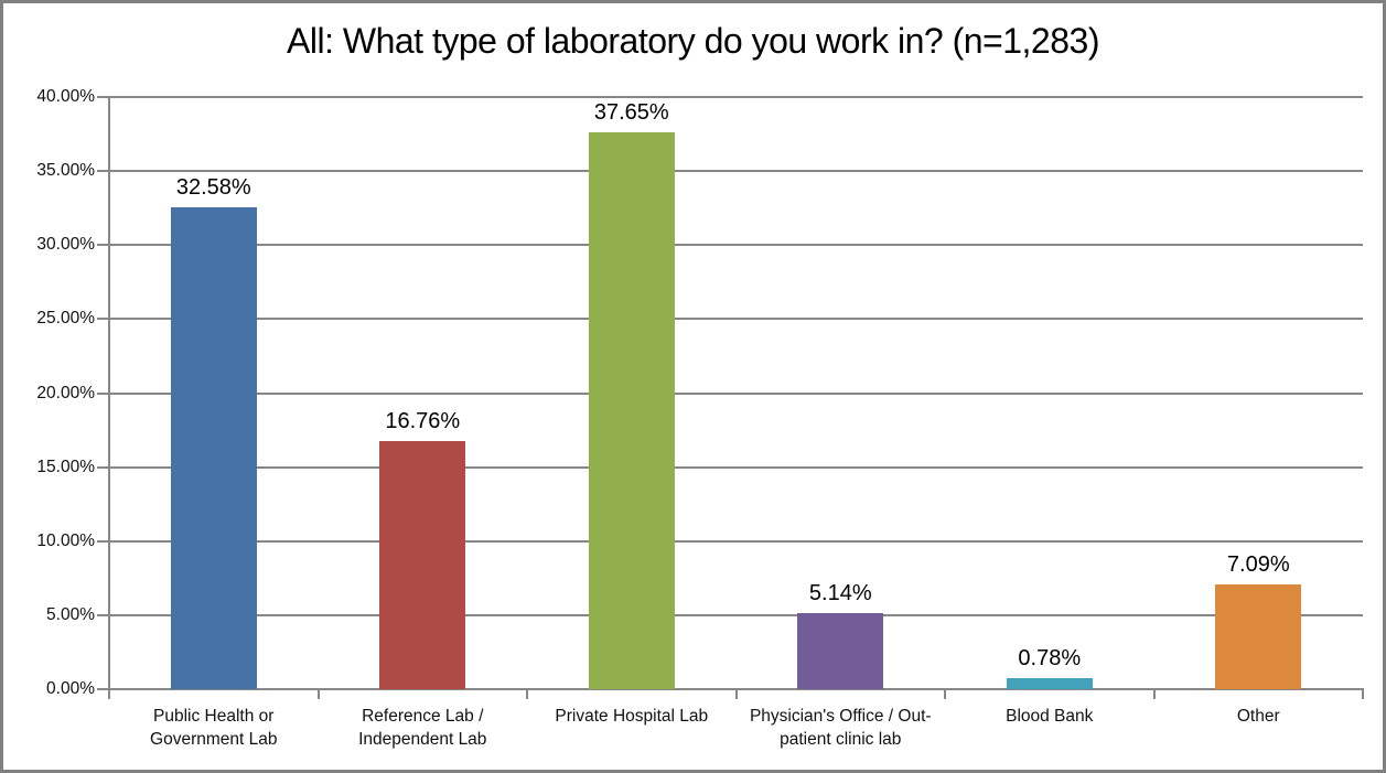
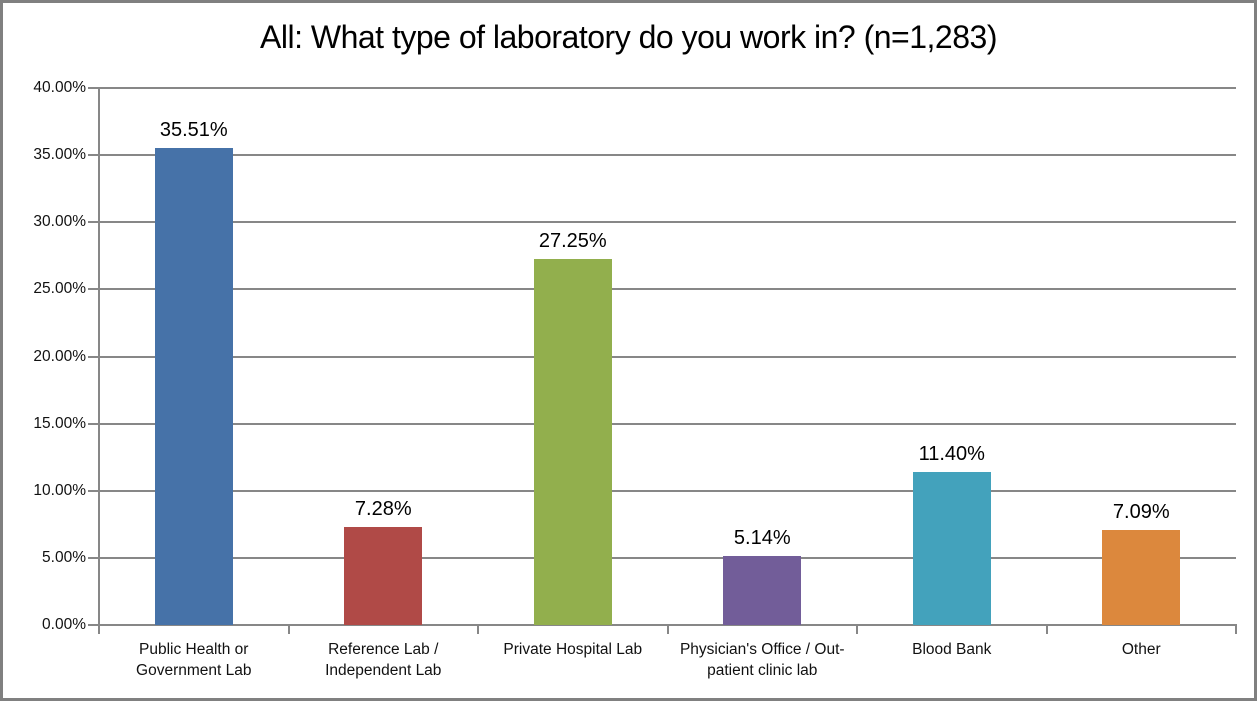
Public Health or Government Lab: 32.58% -> 35.51%
Reference Lab / Independent Lab: 16.76% -> 7.28%
Private Hospital Lab: 37.65% -> 27.25%
Blood Bank: 0.78% -> 11.40%
